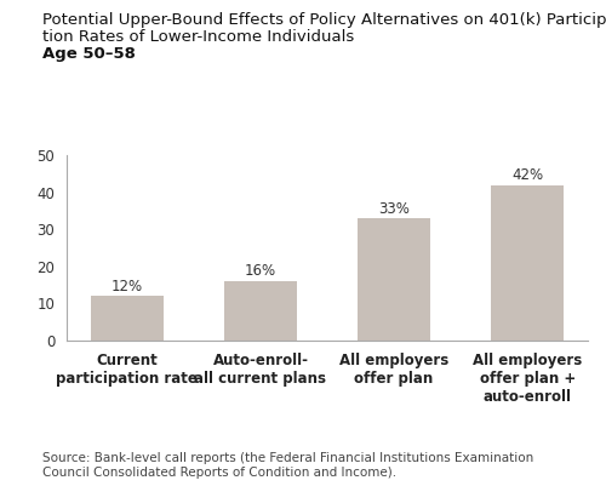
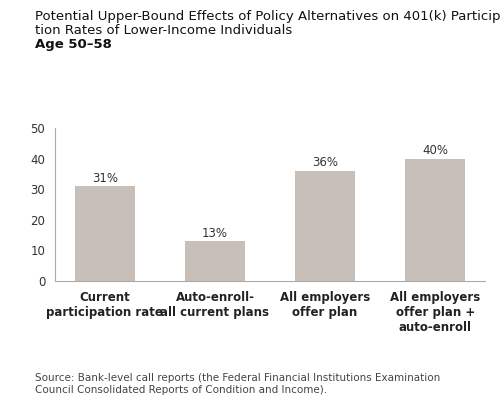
Current participation rate: 12% -> 31%
Auto-enroll- all current plans: 16% -> 13%
All employers offer plan: 33% -> 36%
All employers offer plan + auto-enroll: 42% -> 40%
